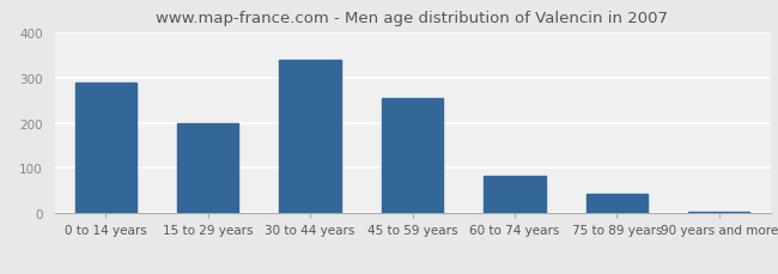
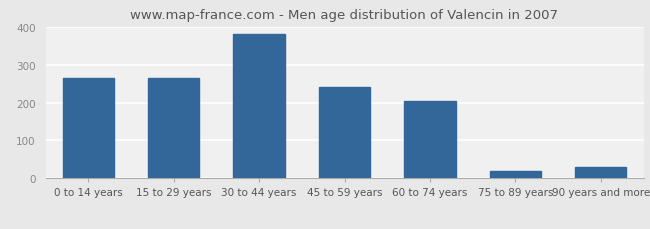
0 to 14 years: 288 -> 265
15 to 29 years: 200 -> 265
30 to 44 years: 338 -> 380
45 to 59 years: 255 -> 240
60 to 74 years: 83 -> 205
75 to 89 years: 43 -> 20
90 years and more: 5 -> 30
